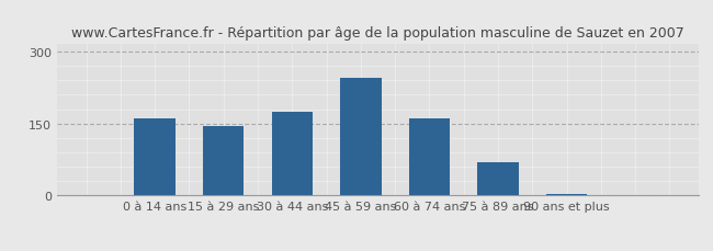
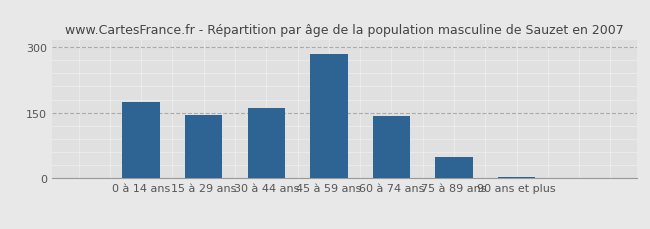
0 à 14 ans: 160 -> 175
30 à 44 ans: 175 -> 160
45 à 59 ans: 245 -> 285
60 à 74 ans: 160 -> 143
75 à 89 ans: 70 -> 48
